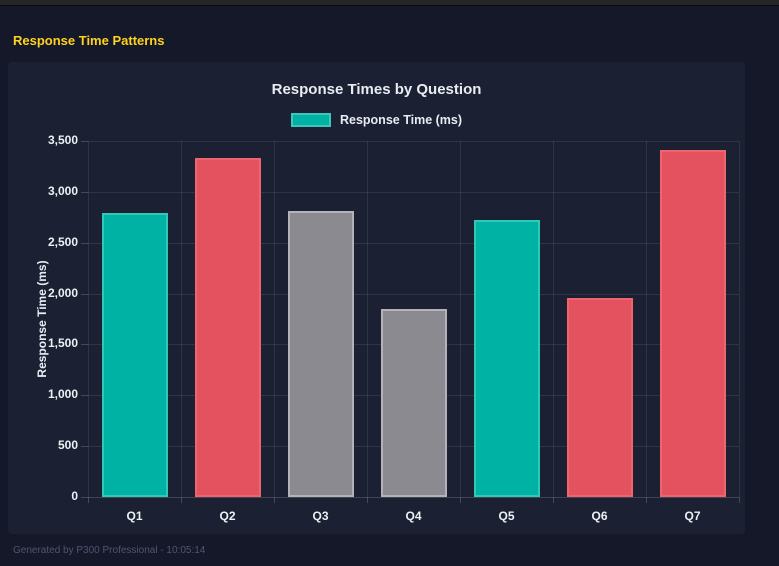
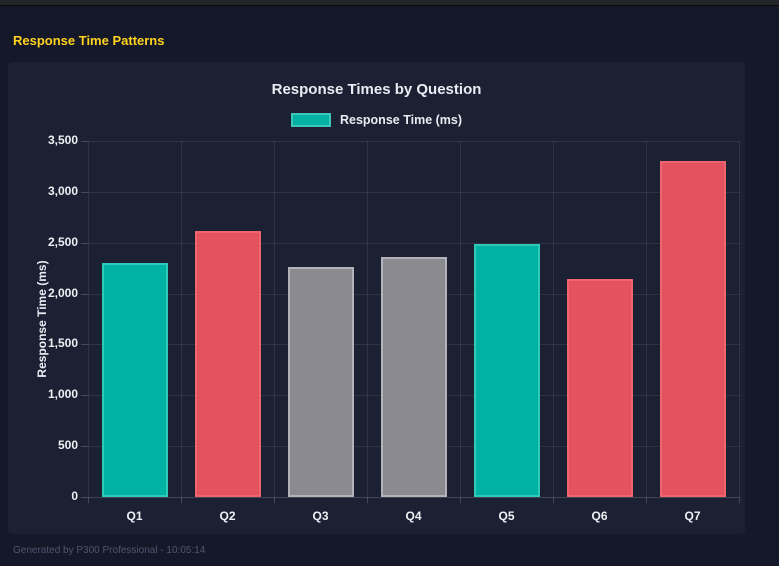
Q1: 2800 -> 2300
Q2: 3330 -> 2620
Q3: 2810 -> 2260
Q4: 1840 -> 2360
Q5: 2720 -> 2490
Q6: 1960 -> 2140
Q7: 3410 -> 3300
